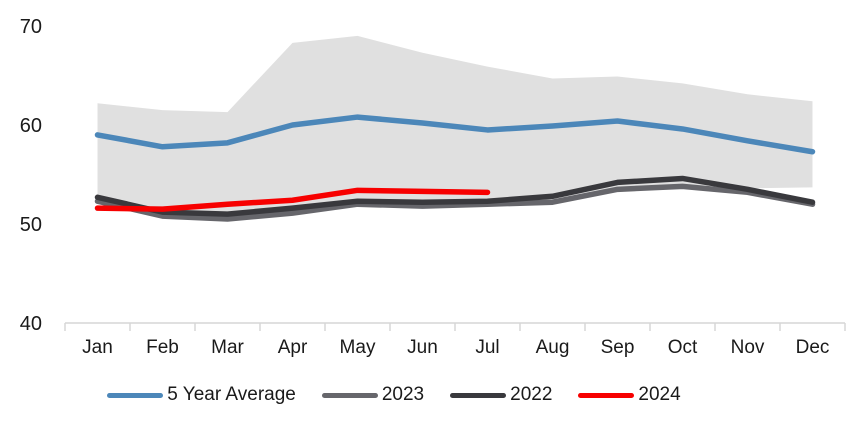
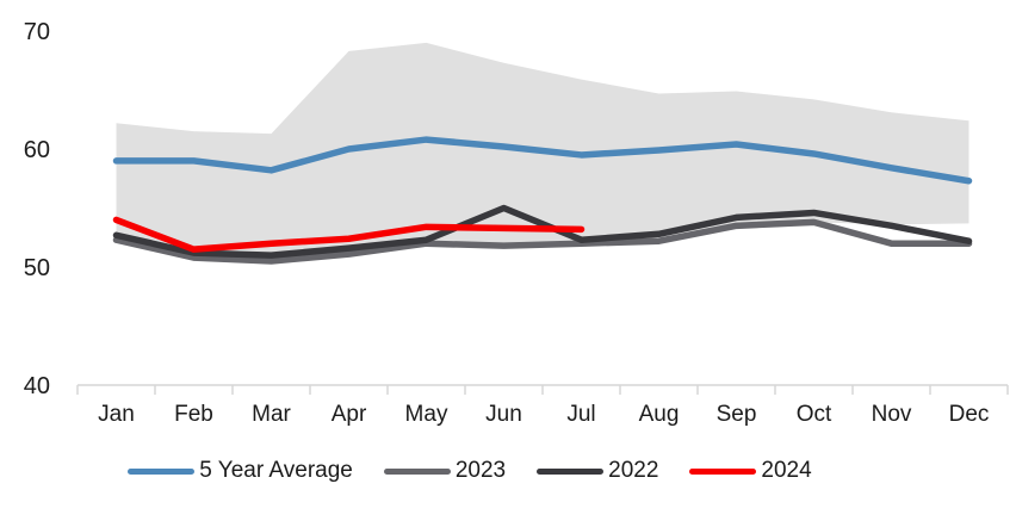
2024/Jan: 52 -> 54
5 Year Average/Feb: 58 -> 59
2022/Jun: 52 -> 55
2023/Nov: 53 -> 52
